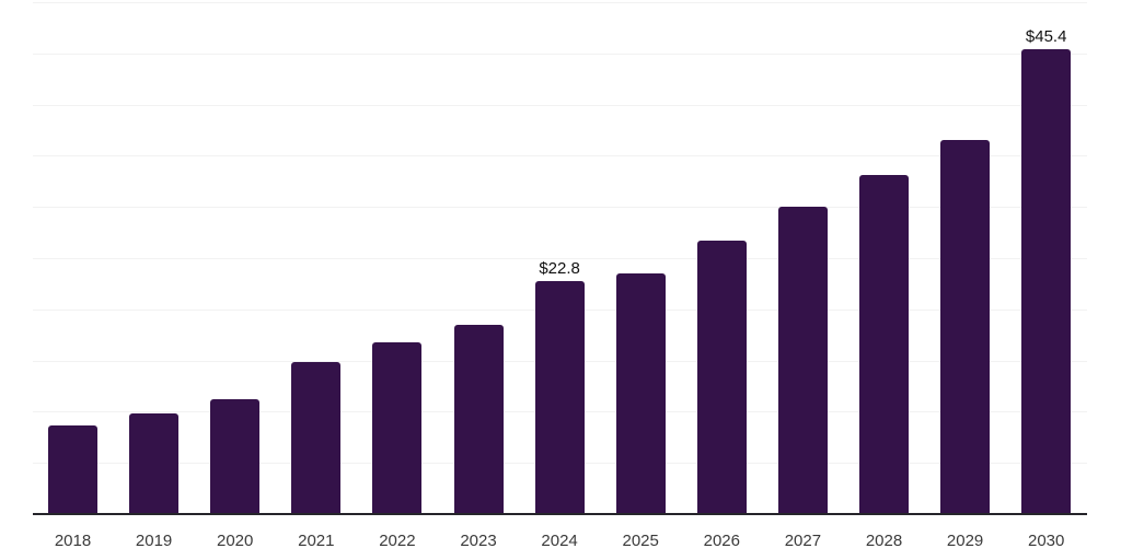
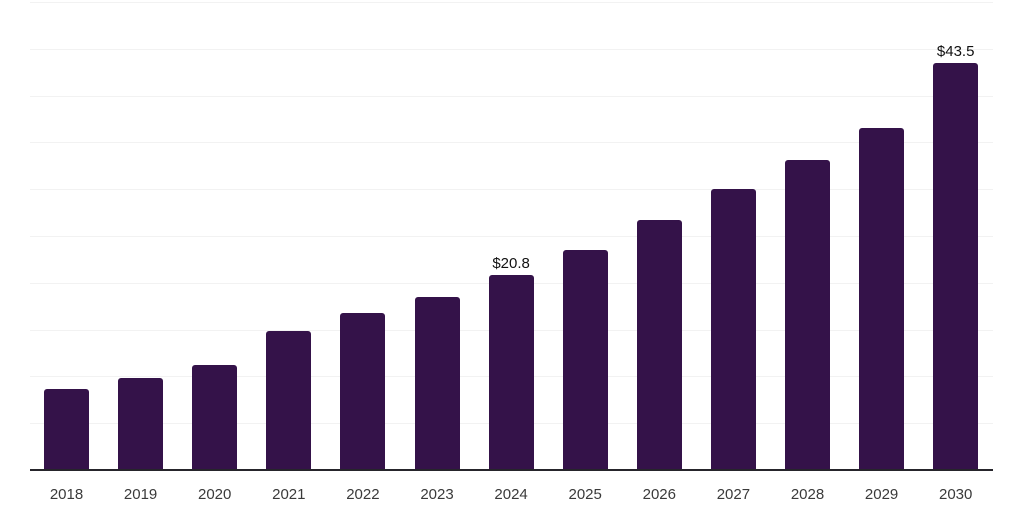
2024: $22.8 -> $20.8
2030: $45.4 -> $43.5
